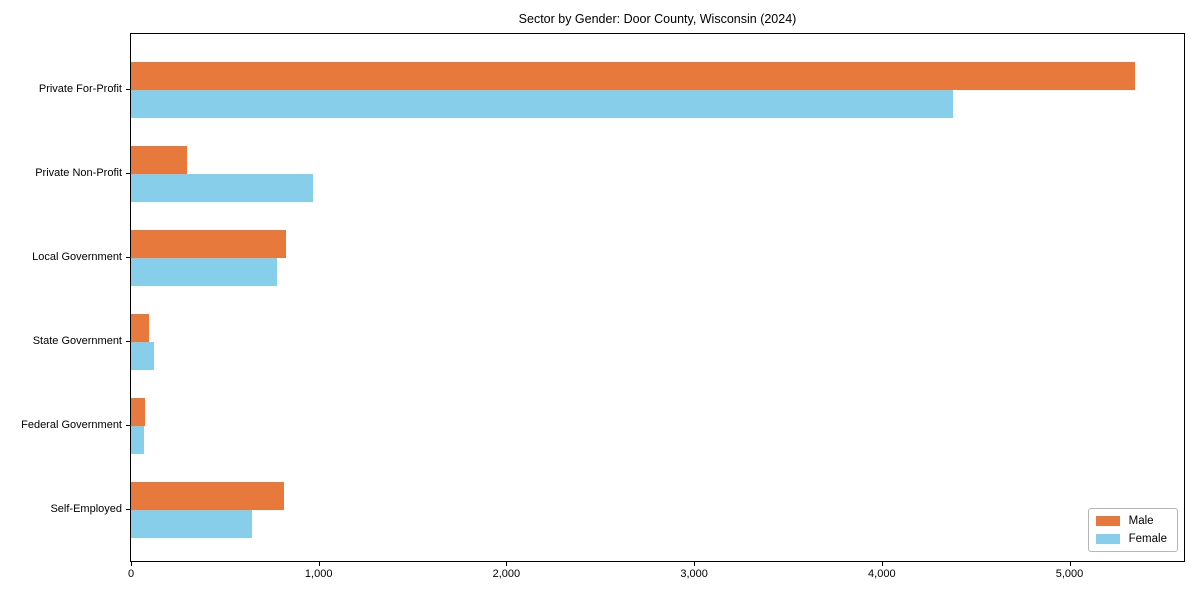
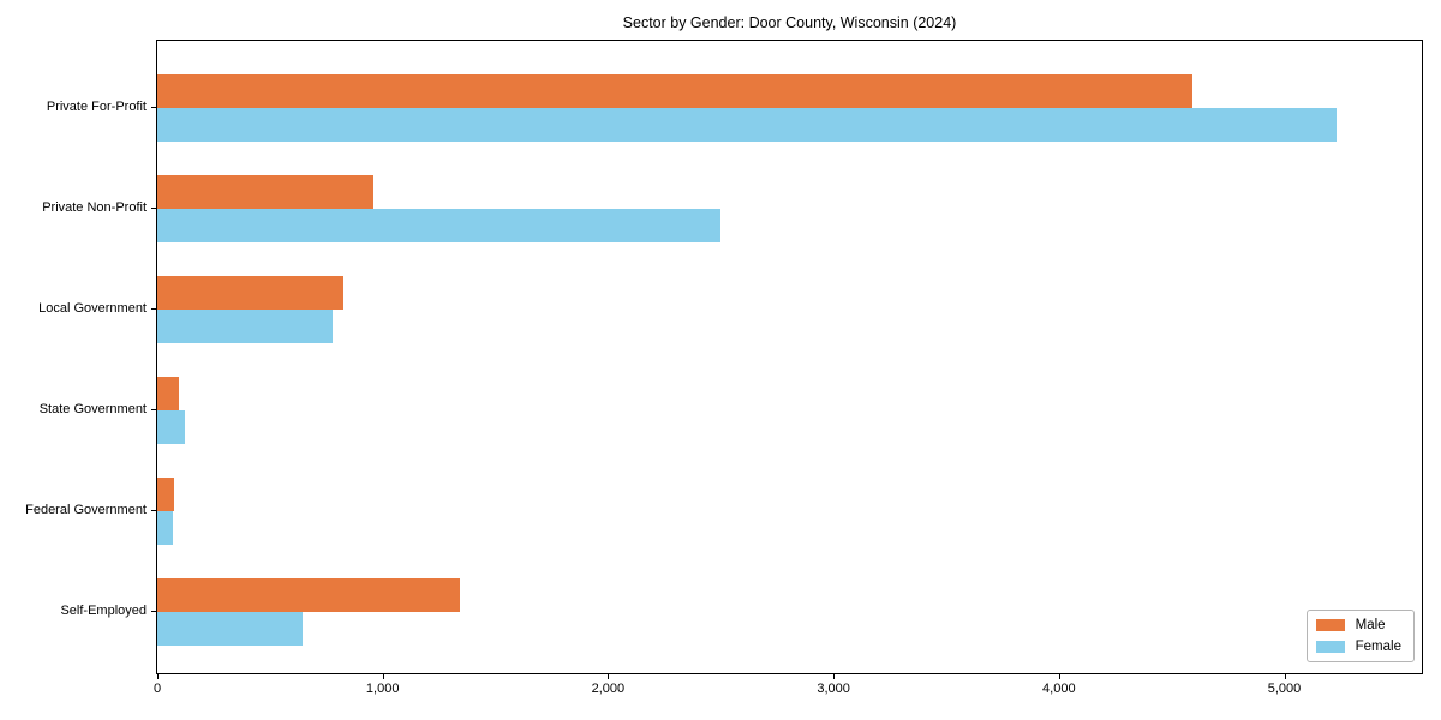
Male/Private For-Profit: 5350 -> 4590
Female/Private For-Profit: 4380 -> 5230
Male/Private Non-Profit: 300 -> 960
Female/Private Non-Profit: 970 -> 2500
Male/Self-Employed: 820 -> 1340
